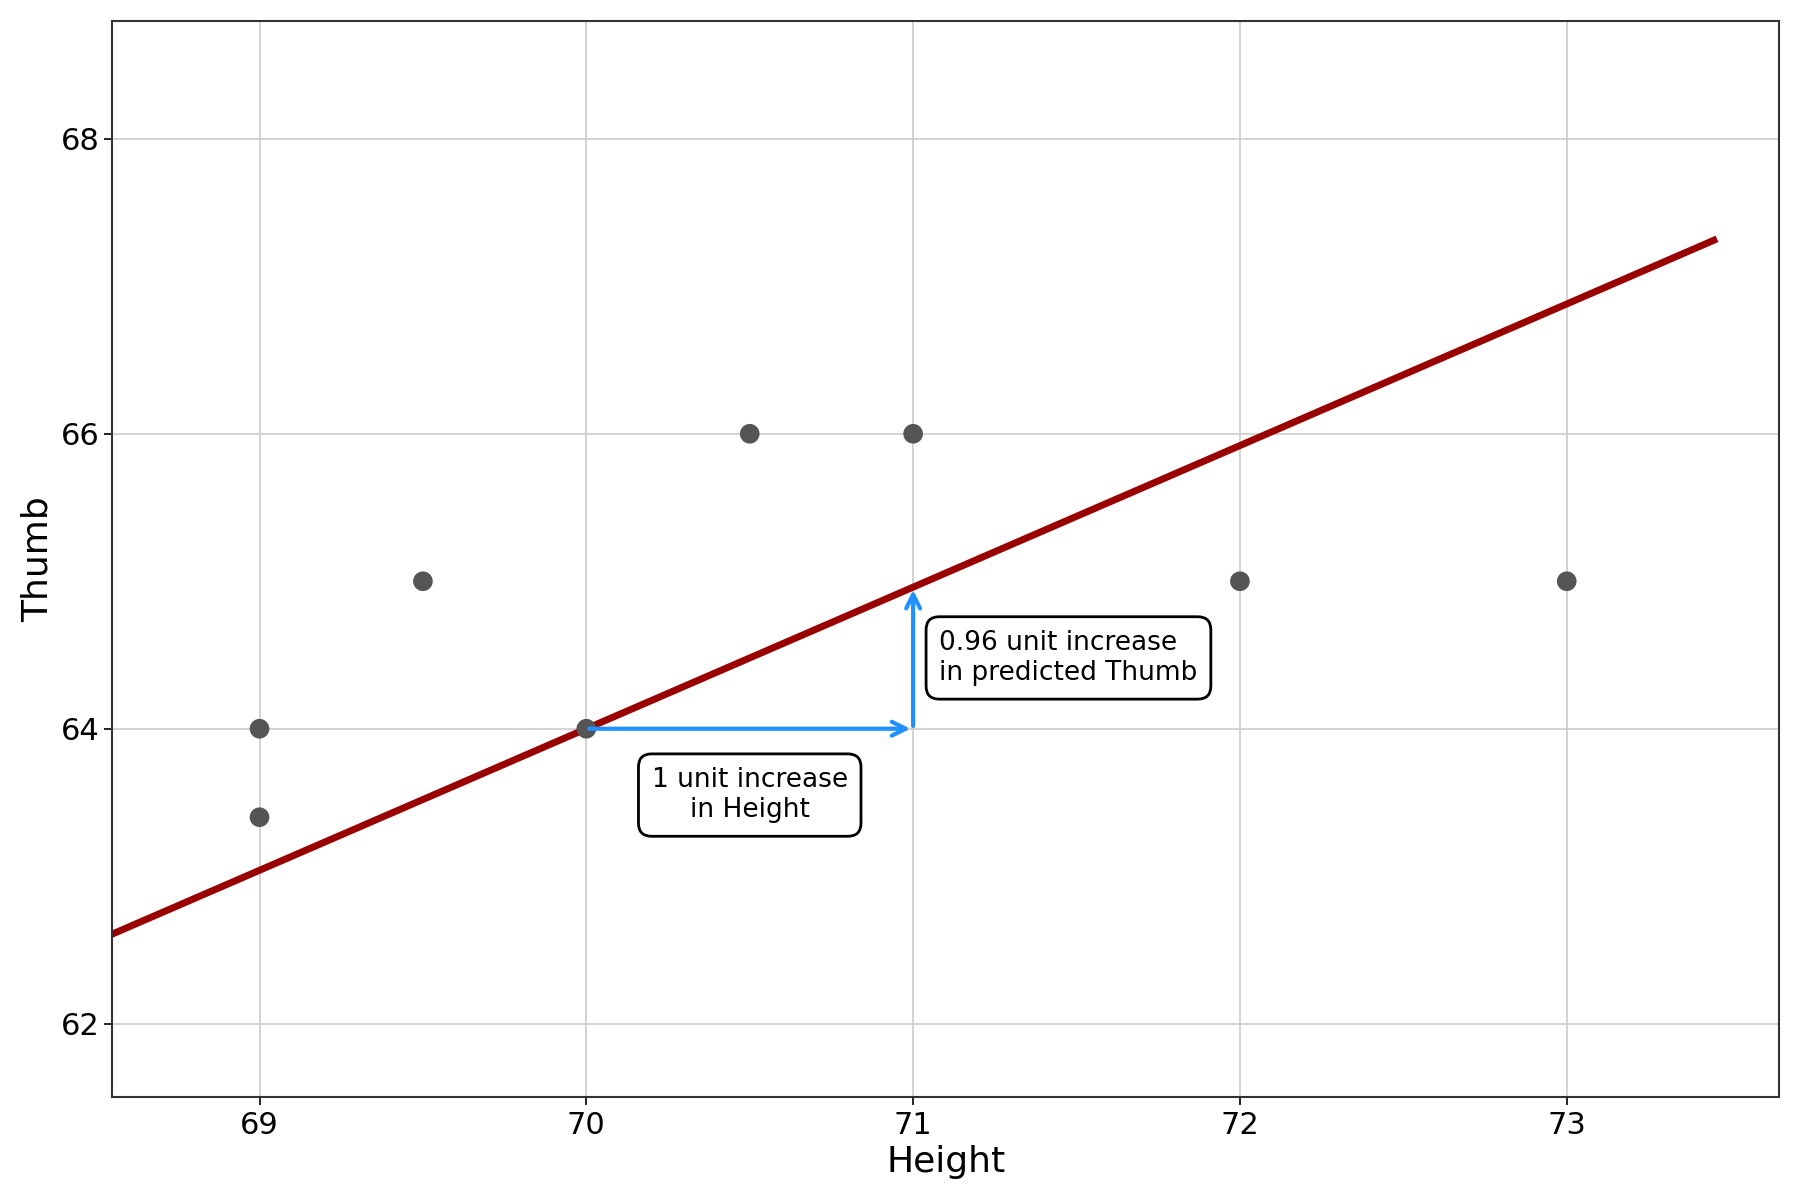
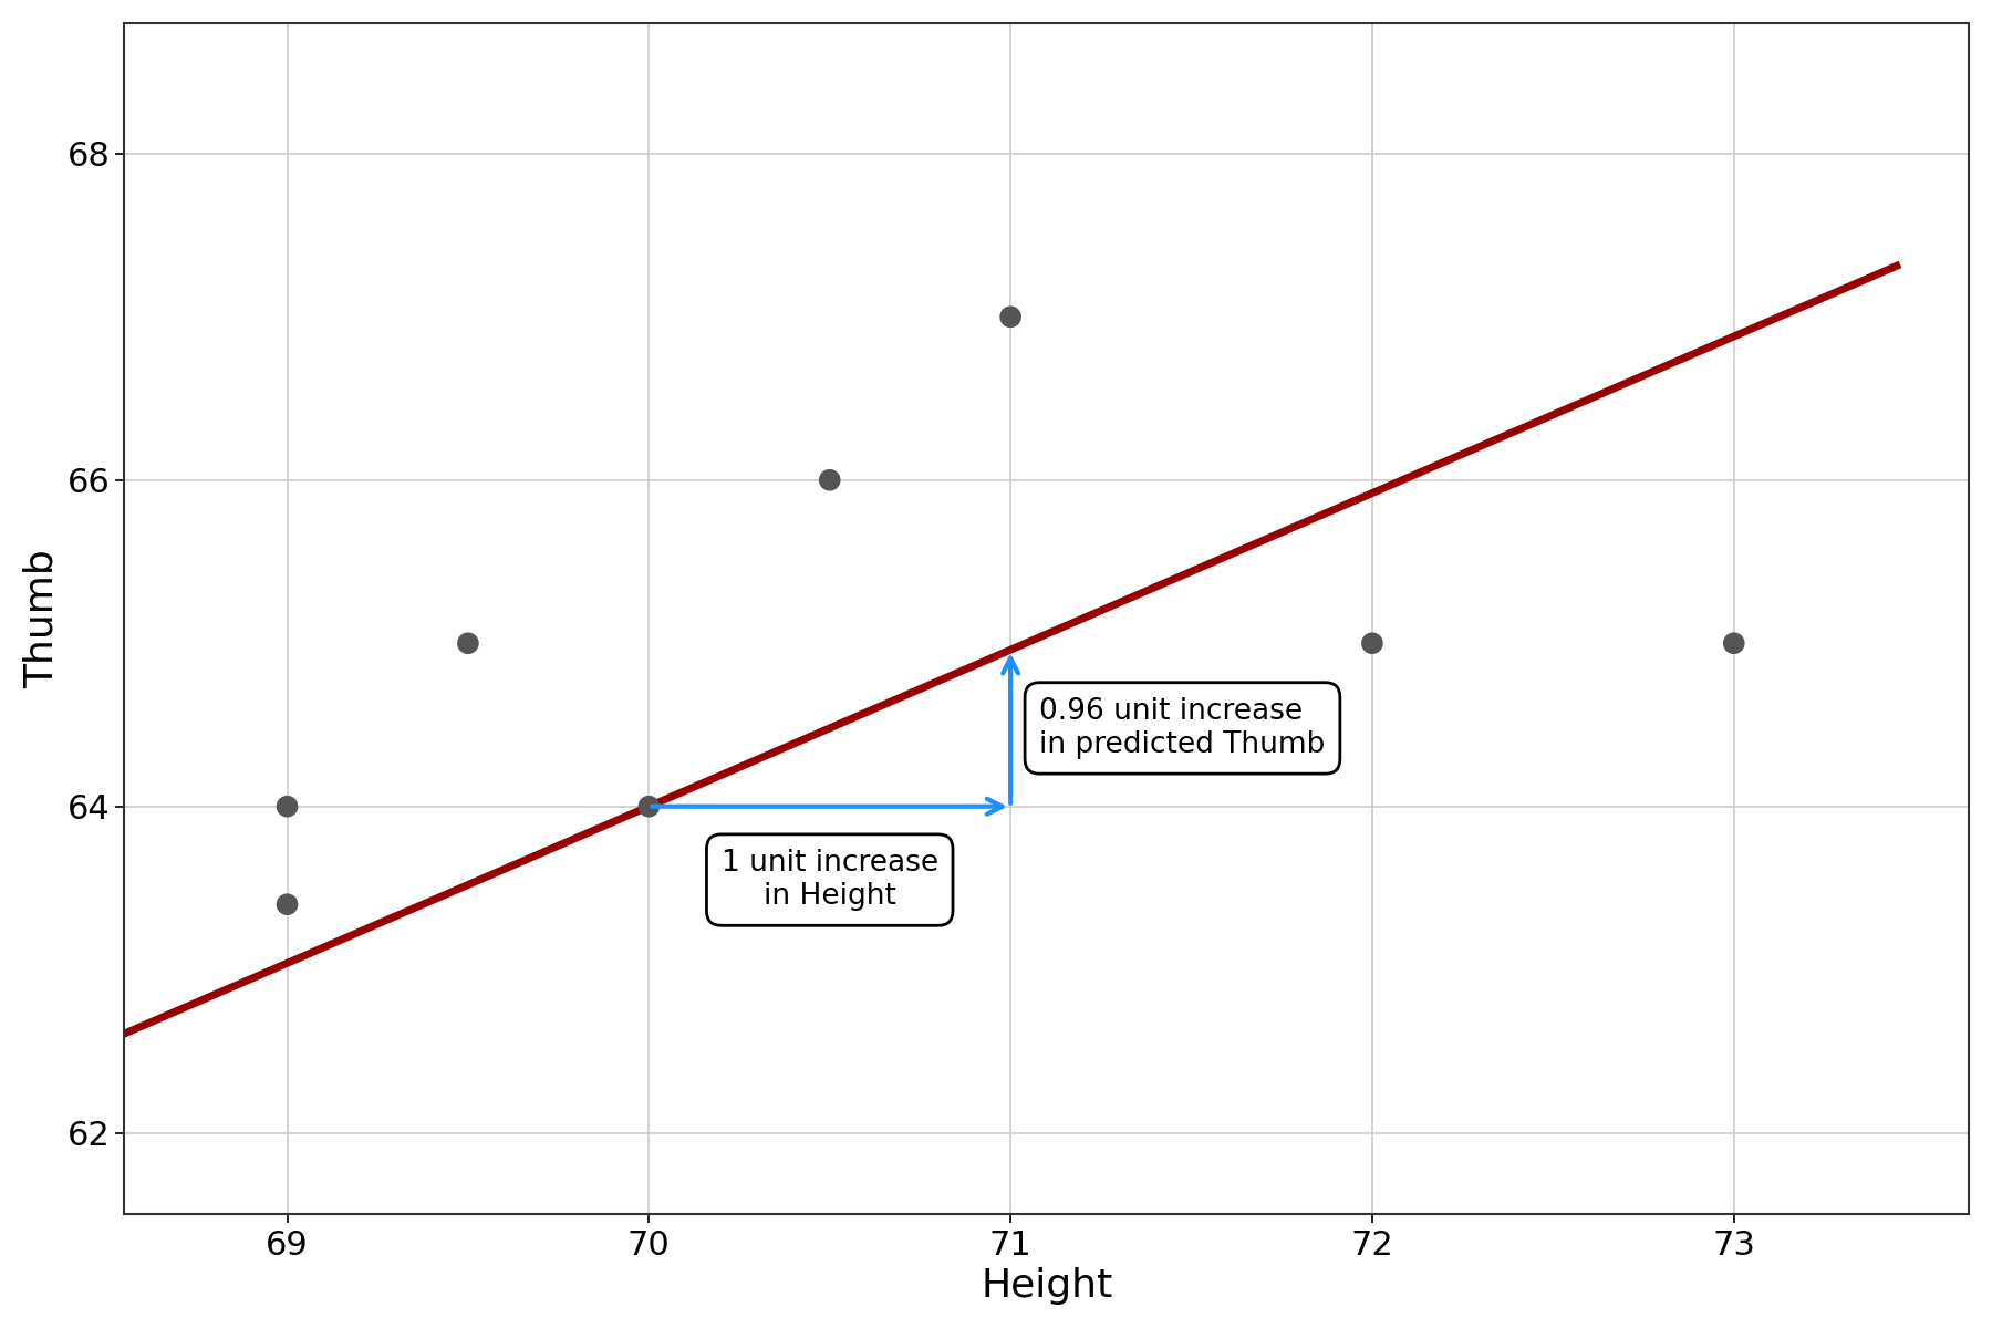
71: 66.0 -> 67.0
